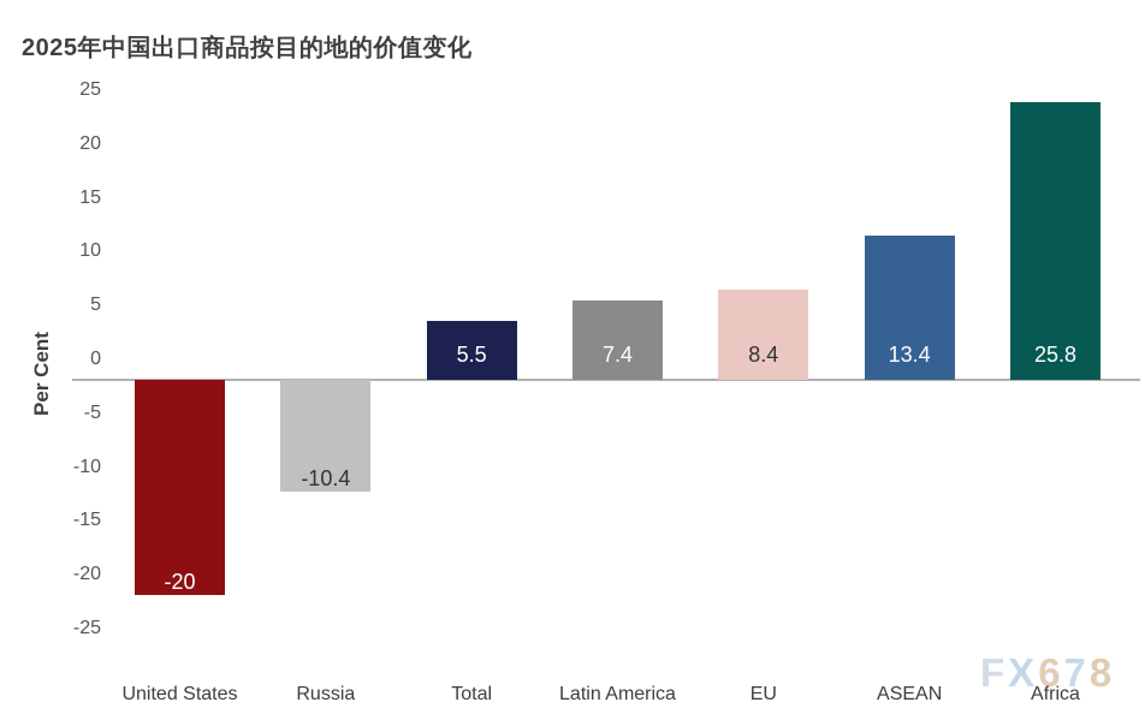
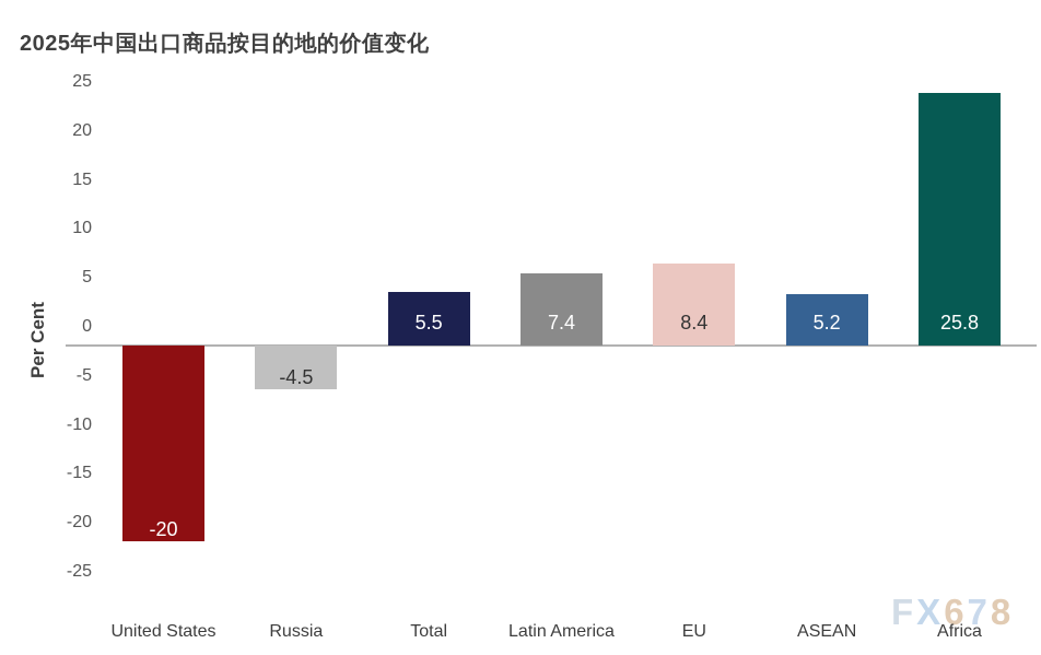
Russia: -10.4 -> -4.5
ASEAN: 13.4 -> 5.2
